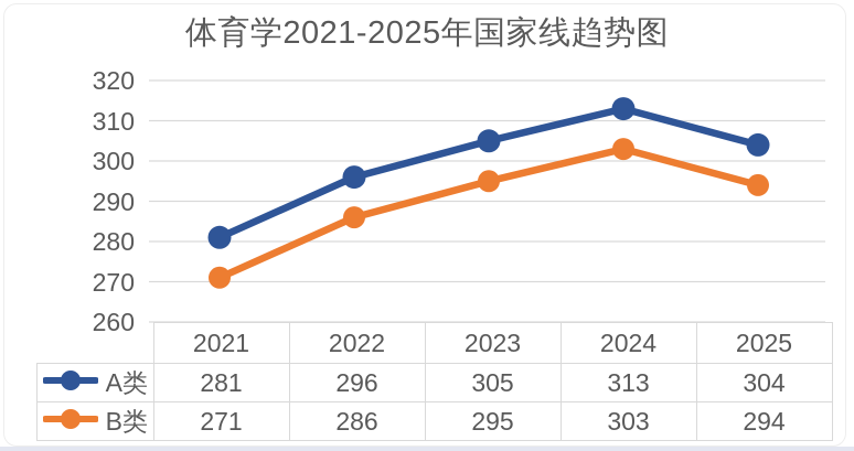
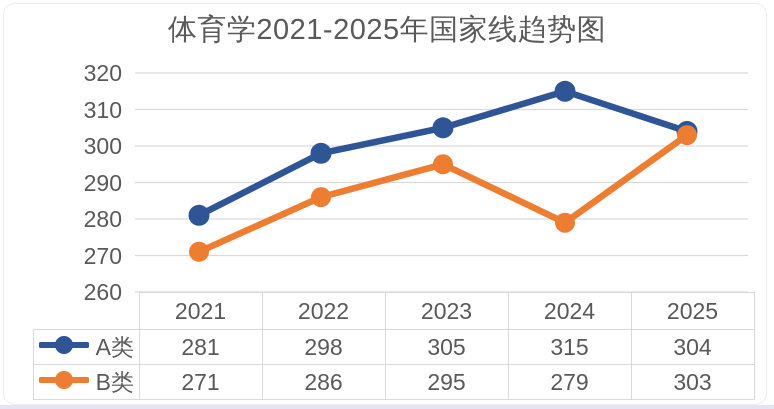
A类/2022: 296 -> 298
A类/2024: 313 -> 315
B类/2024: 303 -> 279
B类/2025: 294 -> 303
